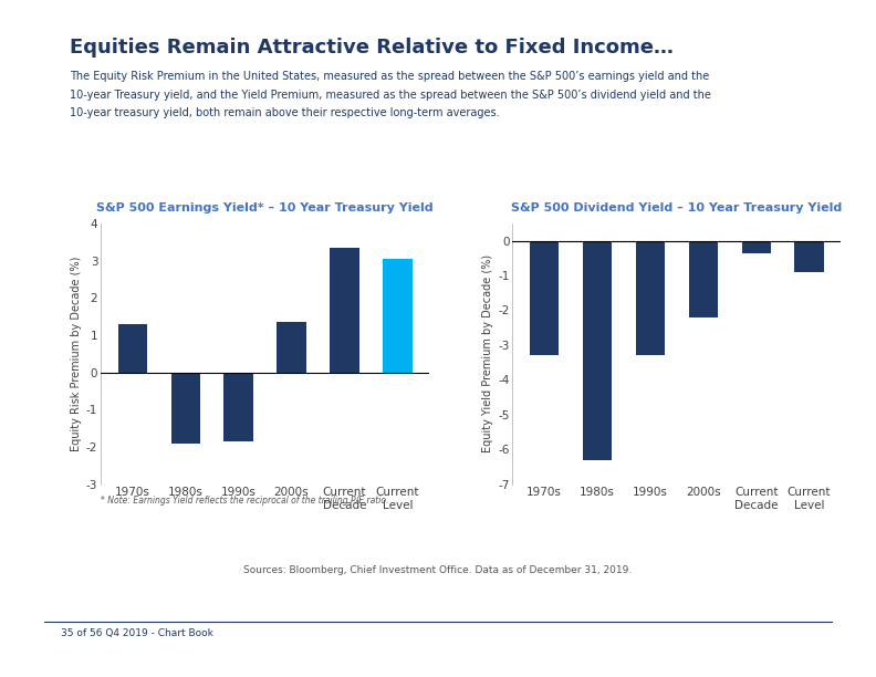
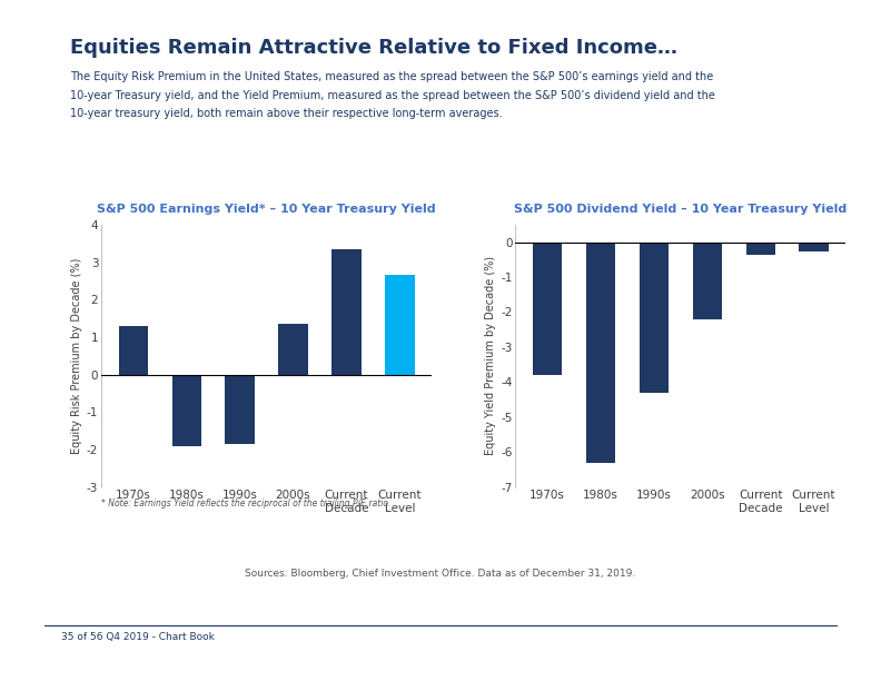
S&P 500 Earnings Yield* – 10 Year Treasury Yield/Current Level: 3.05 -> 2.65
S&P 500 Dividend Yield – 10 Year Treasury Yield/1970s: -3.30 -> -3.80
S&P 500 Dividend Yield – 10 Year Treasury Yield/1990s: -3.30 -> -4.30
S&P 500 Dividend Yield – 10 Year Treasury Yield/Current Level: -0.90 -> -0.25
